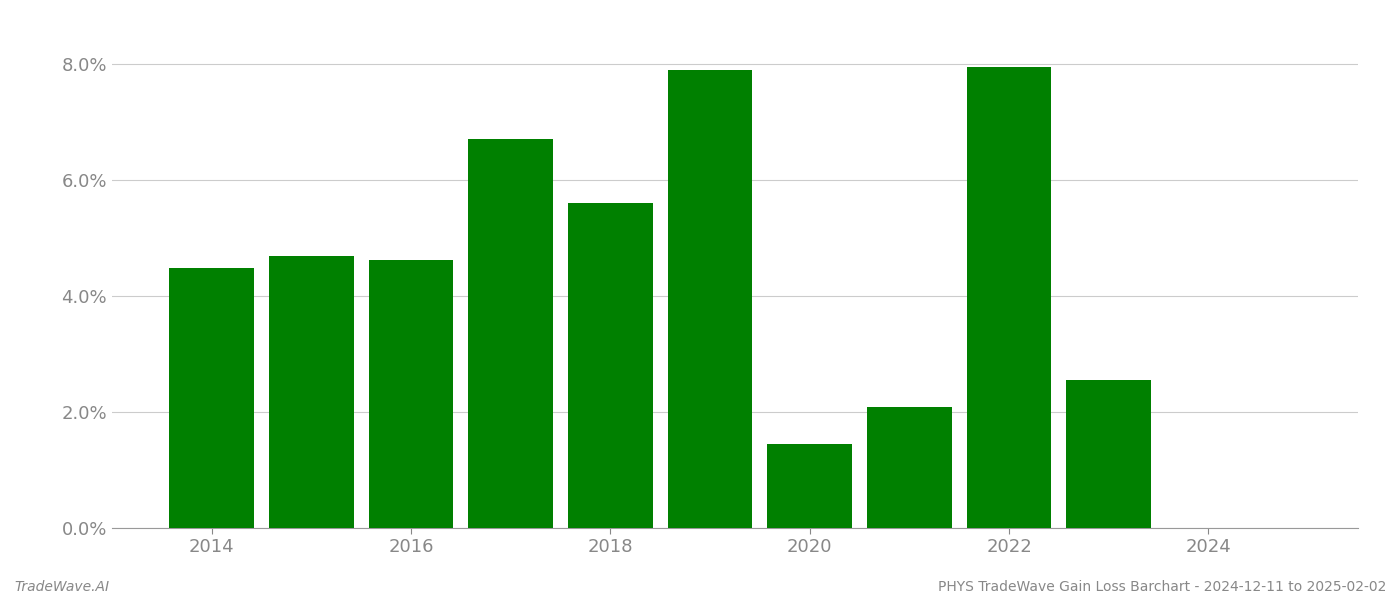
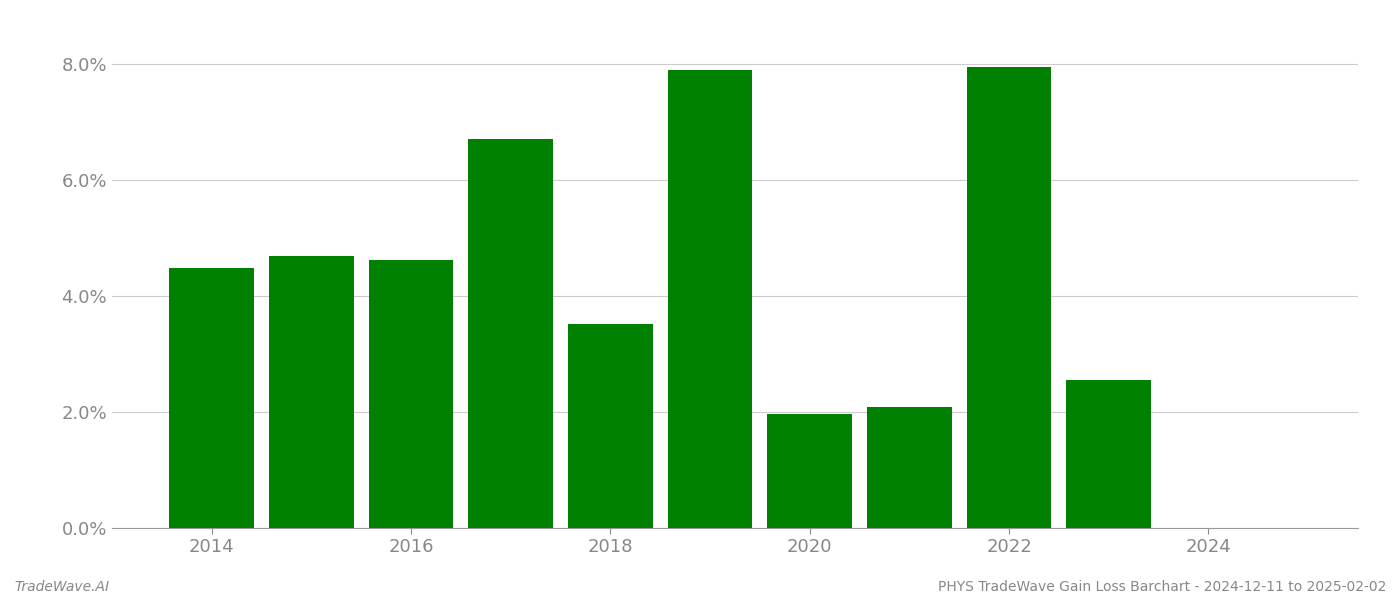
2018: 5.60% -> 3.52%
2020: 1.45% -> 1.96%
